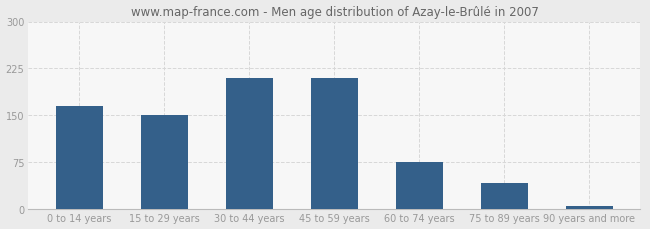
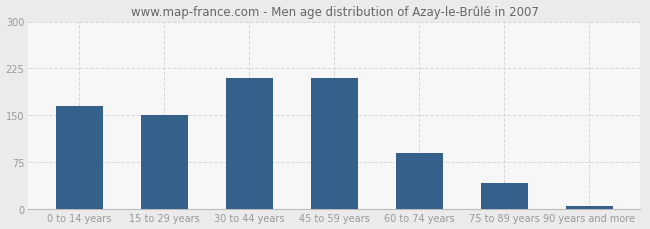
60 to 74 years: 75 -> 90
